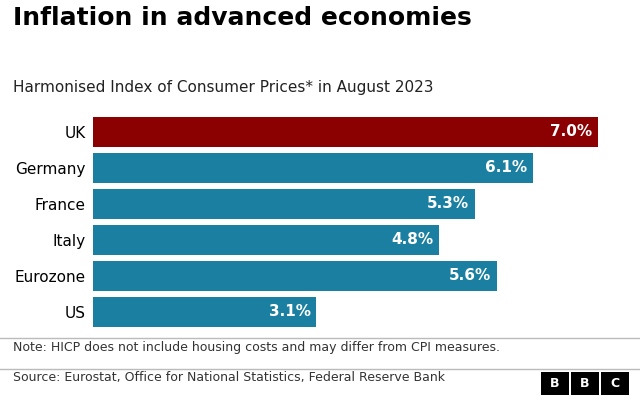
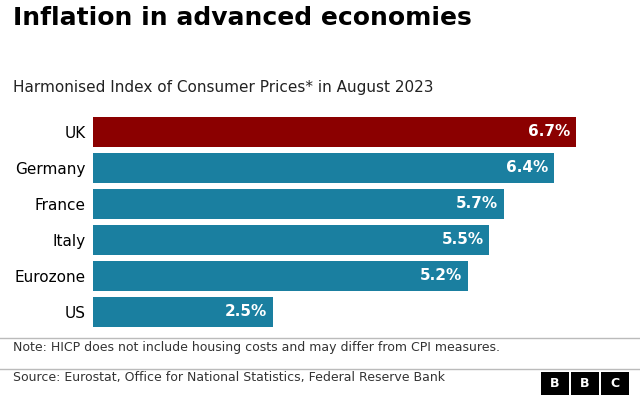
UK: 7.0% -> 6.7%
Germany: 6.1% -> 6.4%
France: 5.3% -> 5.7%
Italy: 4.8% -> 5.5%
Eurozone: 5.6% -> 5.2%
US: 3.1% -> 2.5%
